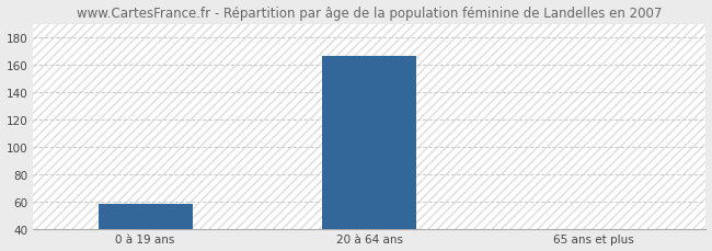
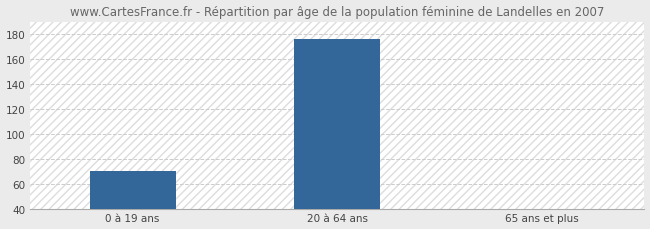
0 à 19 ans: 58 -> 70
20 à 64 ans: 166 -> 176
